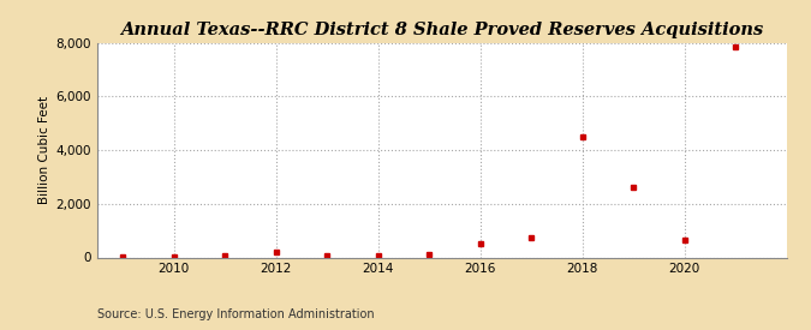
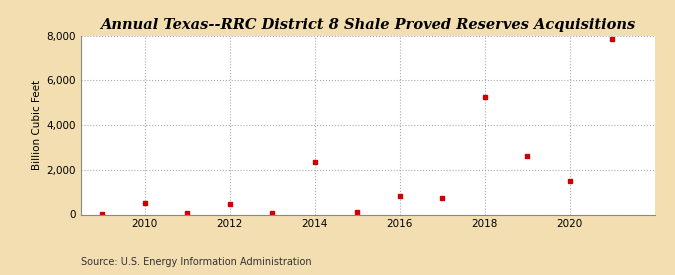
2010: 30 -> 500
2012: 200 -> 450
2014: 50 -> 2,350
2016: 500 -> 850
2018: 4,500 -> 5,250
2020: 650 -> 1,500
